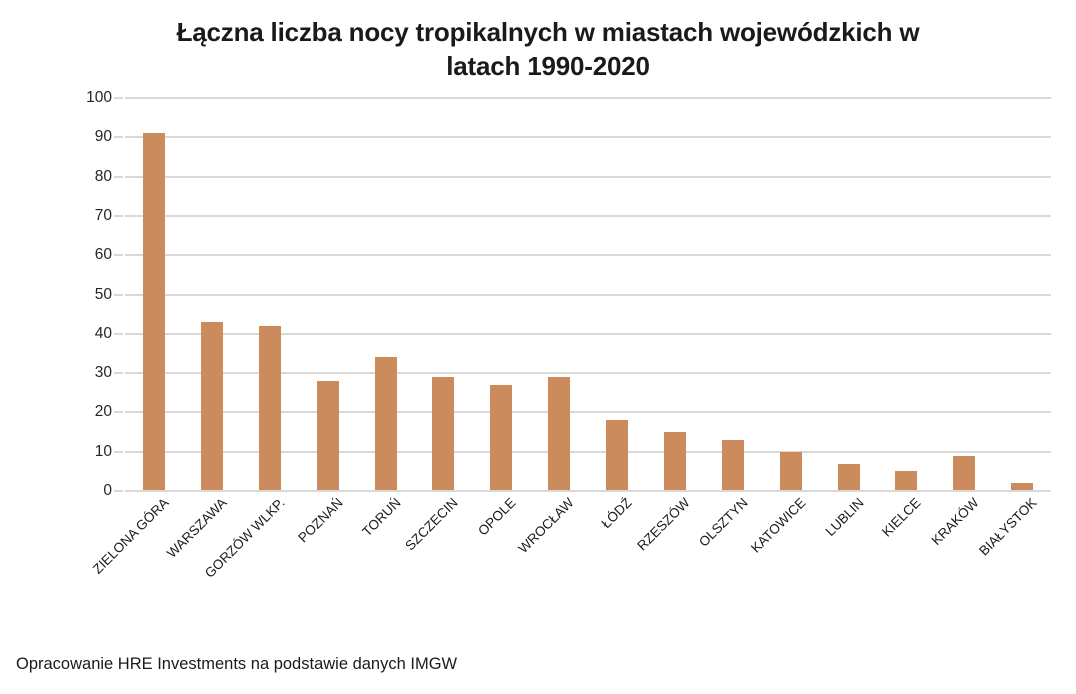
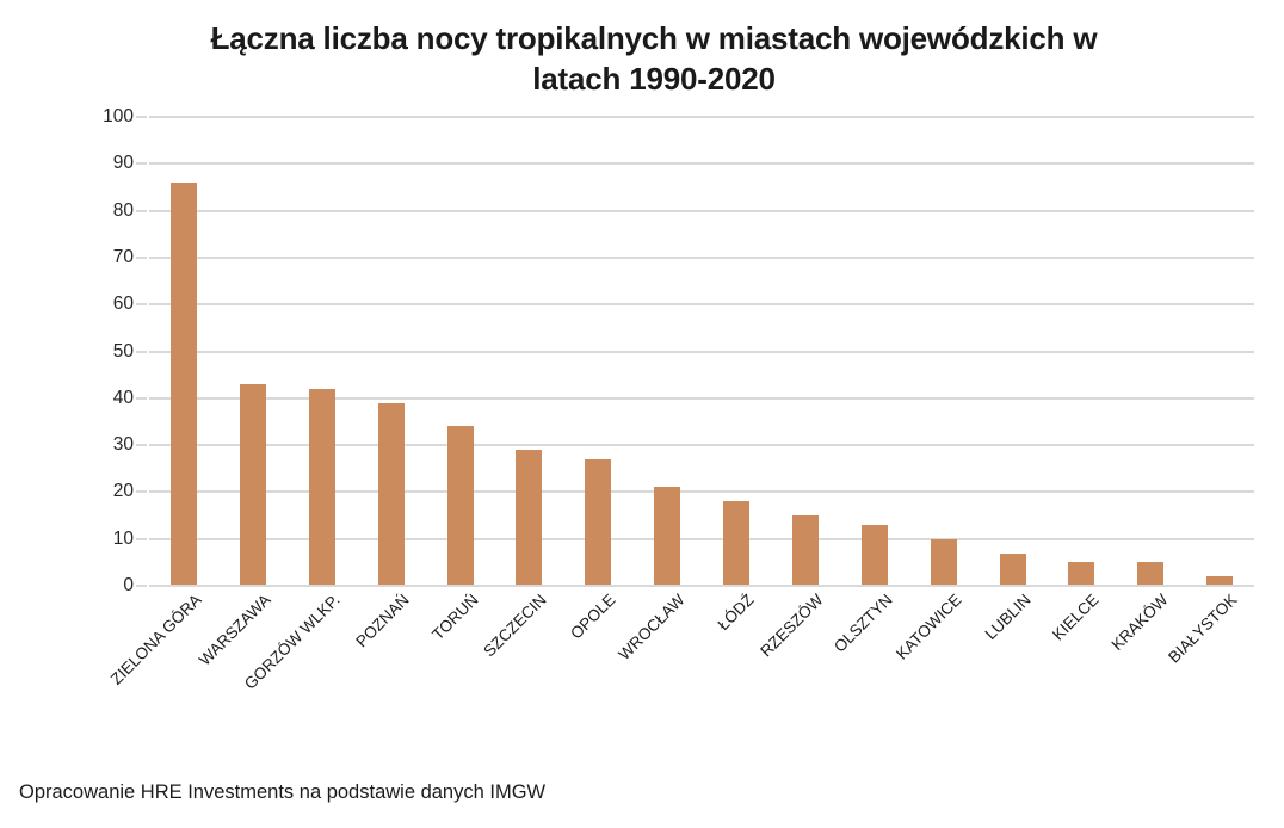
ZIELONA GÓRA: 91 -> 86
POZNAŃ: 28 -> 39
WROCŁAW: 29 -> 21
KRAKÓW: 9 -> 5
